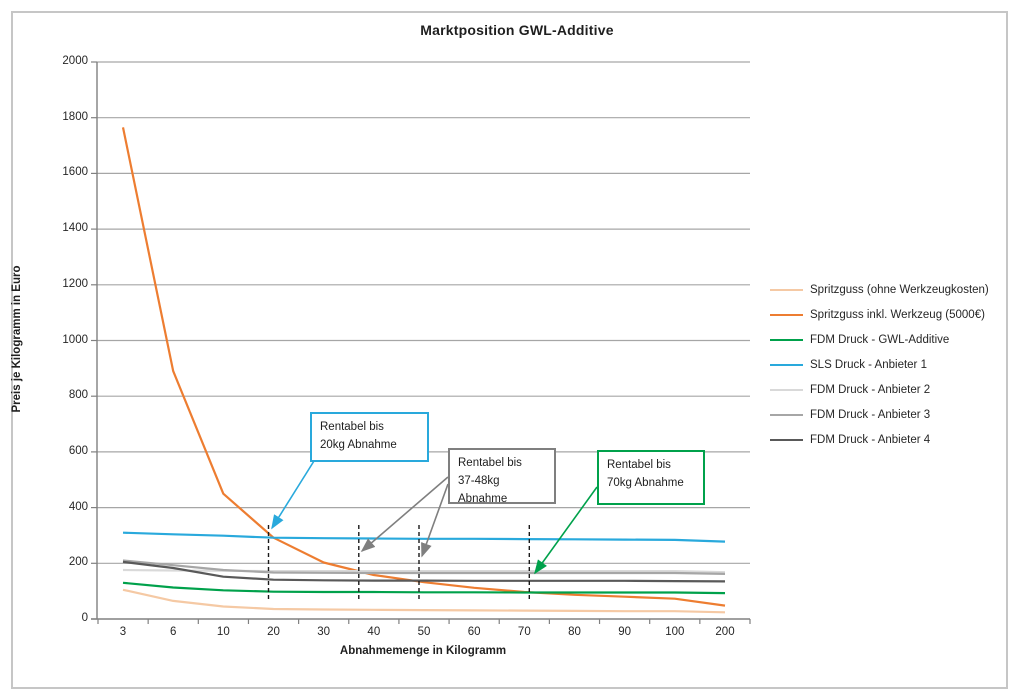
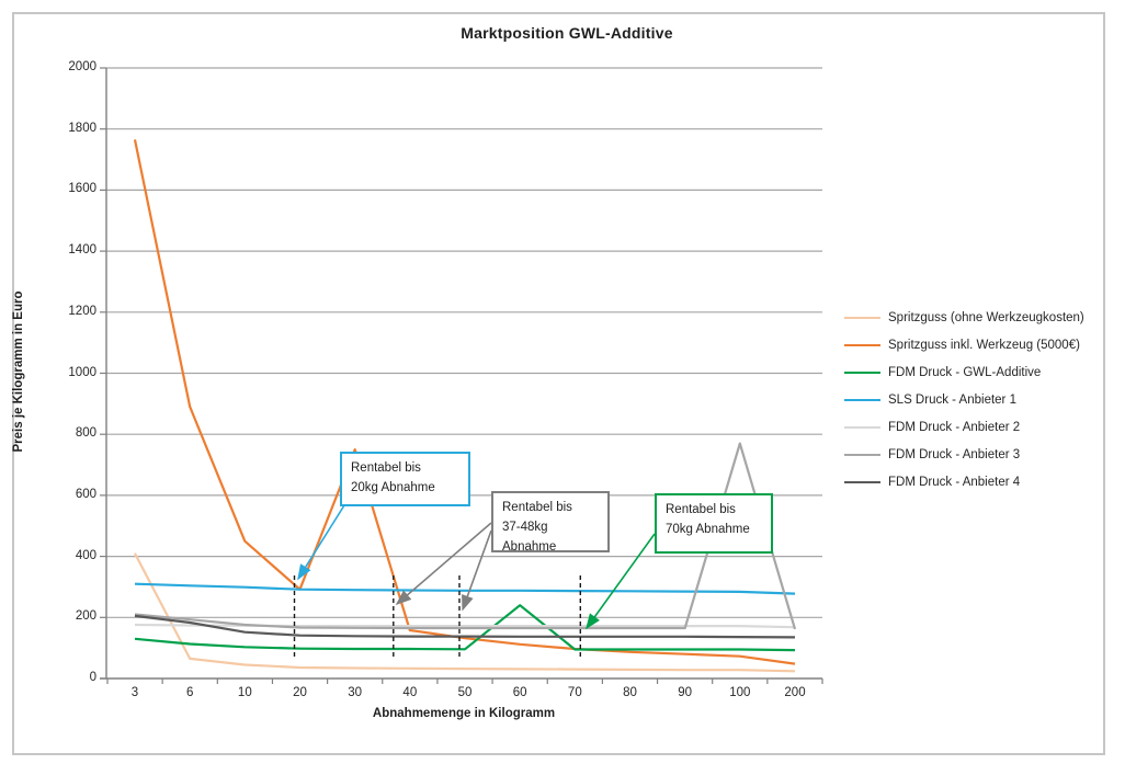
Spritzguss (ohne Werkzeugkosten)/3: 100 -> 410
Spritzguss inkl. Werkzeug (5000€)/30: 200 -> 750
FDM Druck - GWL-Additive/60: 100 -> 240
FDM Druck - Anbieter 3/100: 160 -> 770
